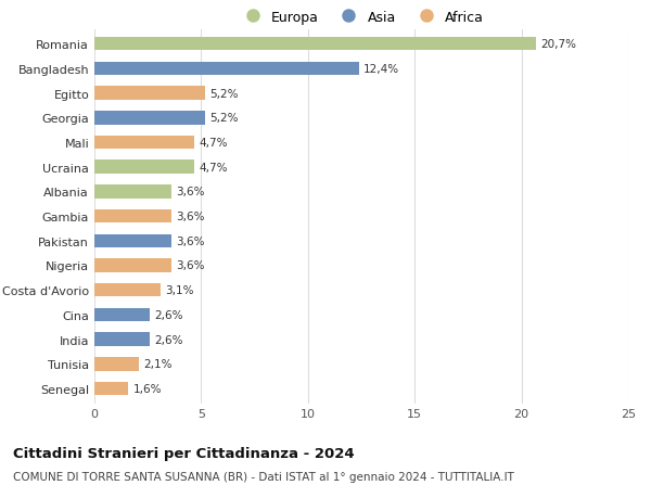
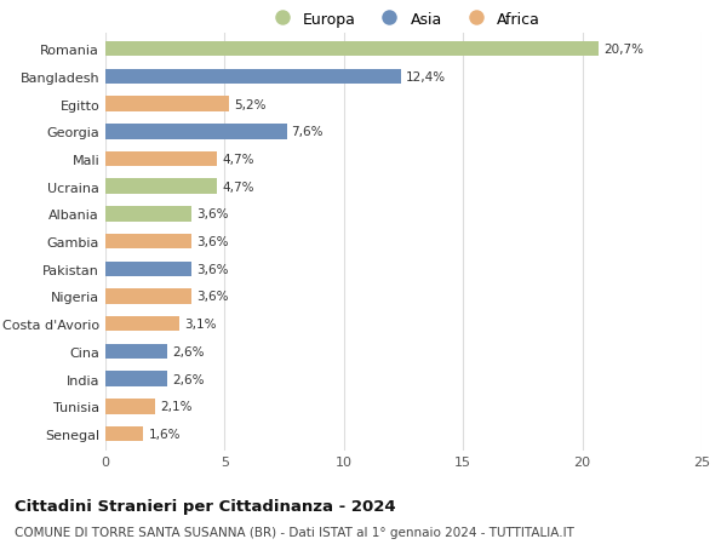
Georgia: 5,2% -> 7,6%
